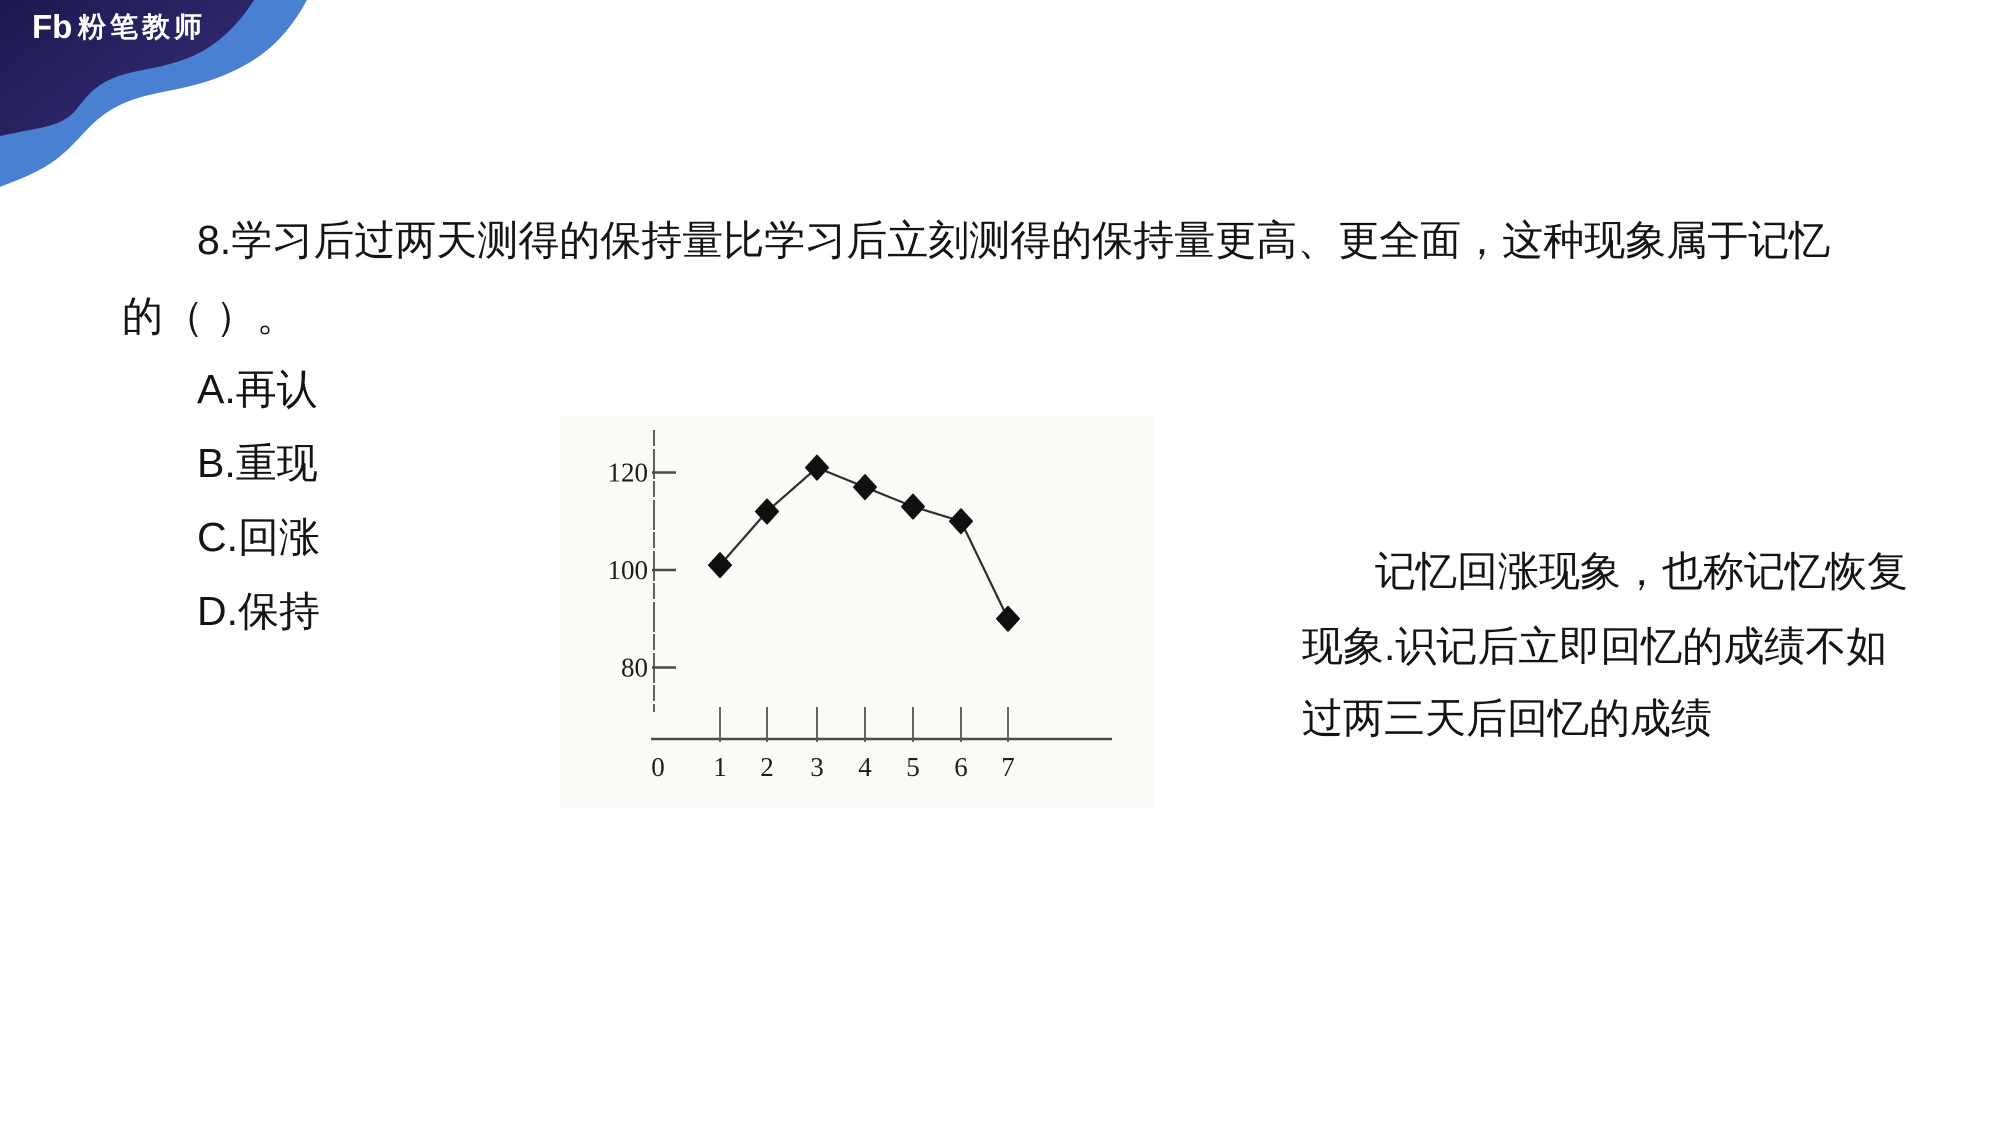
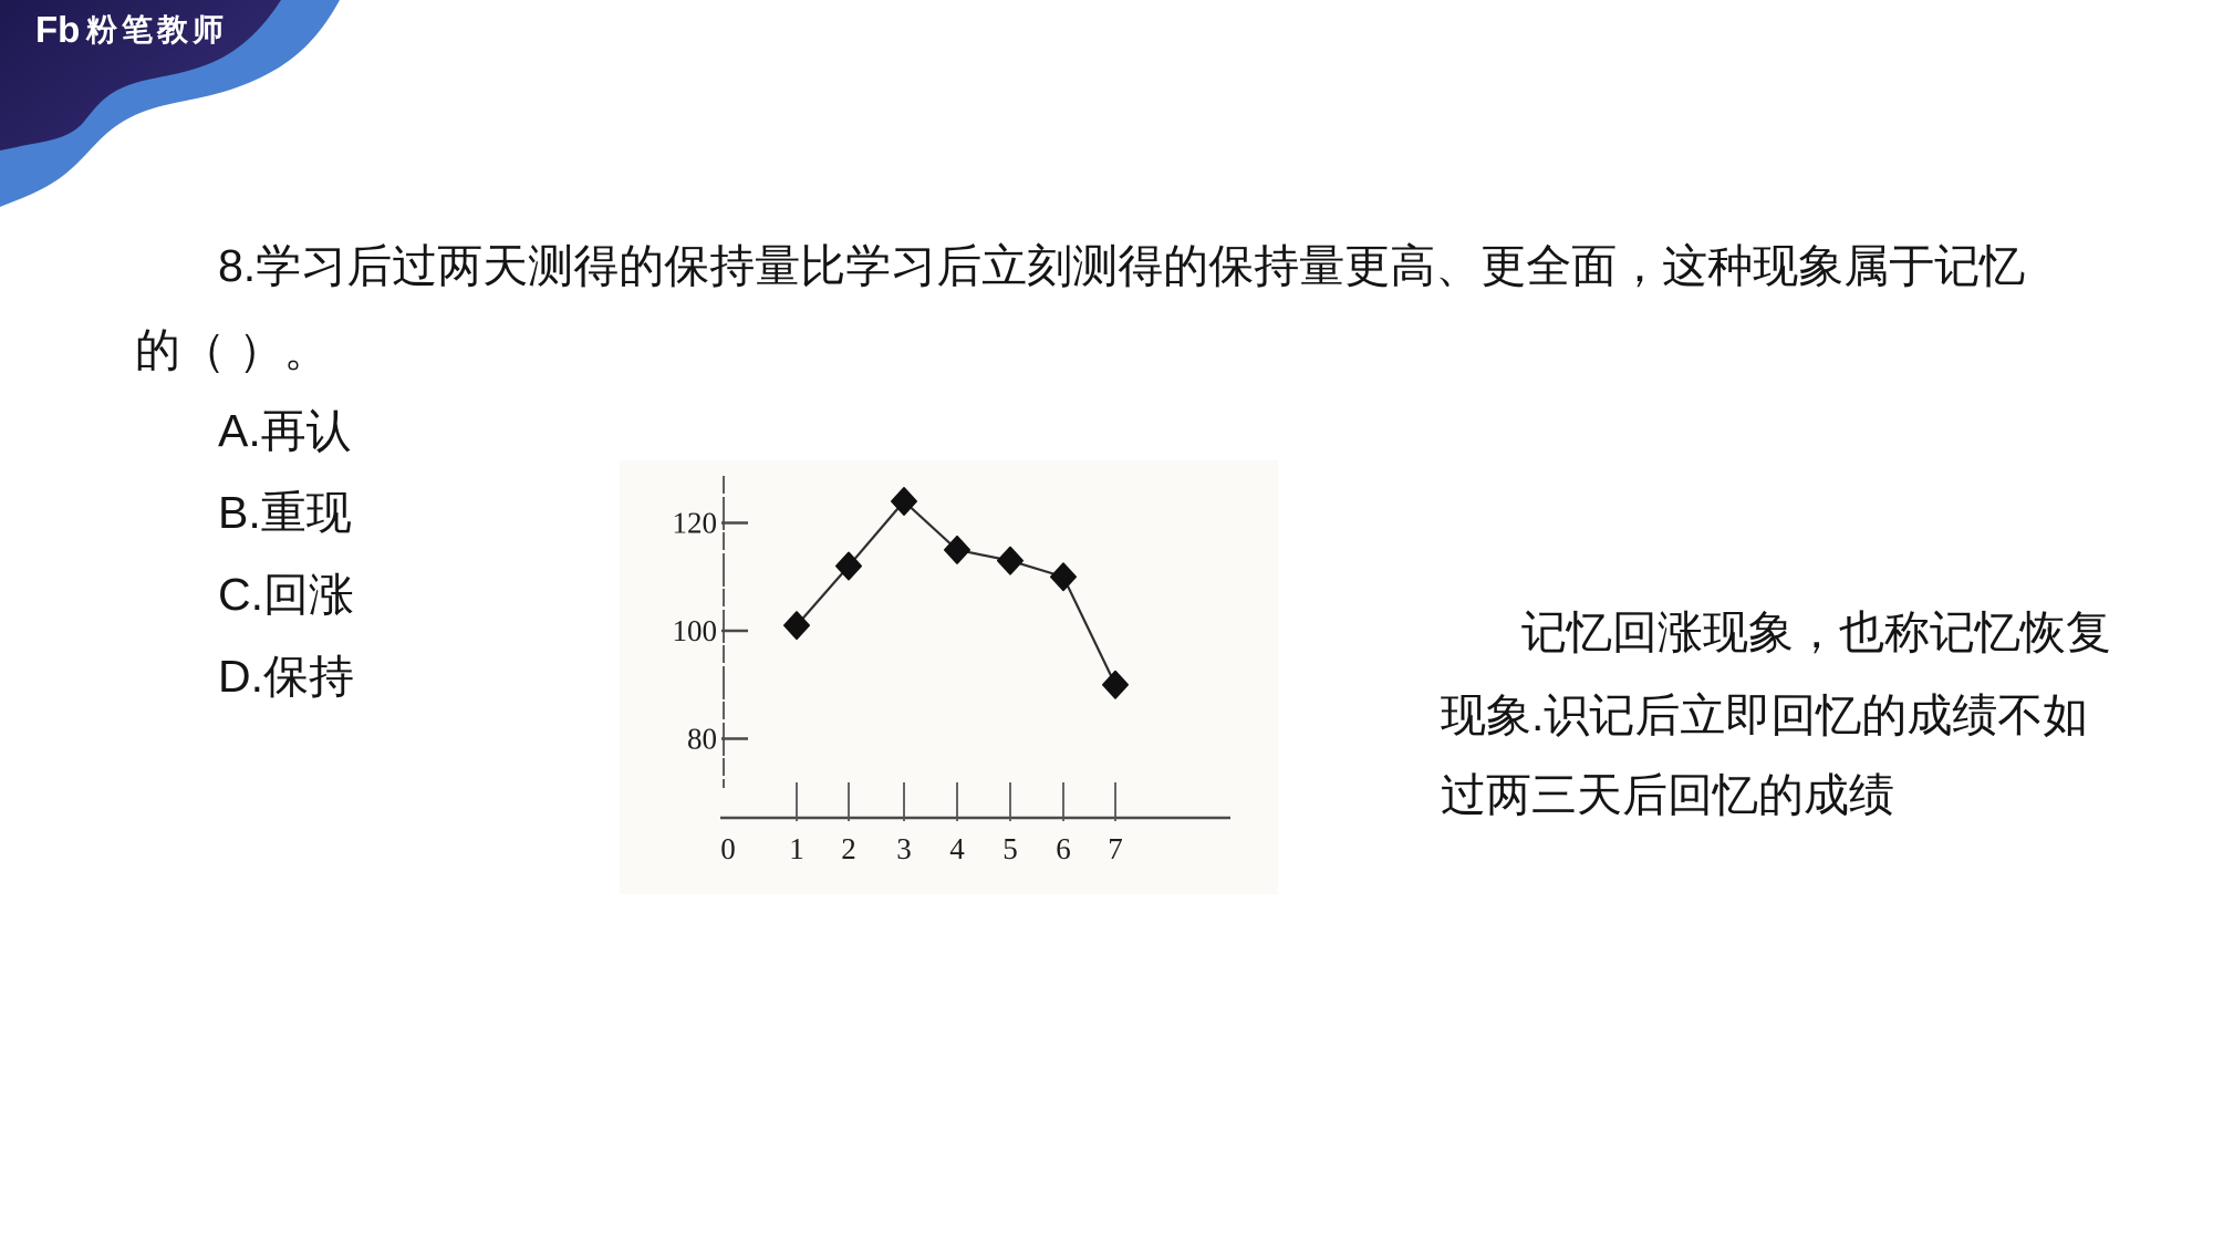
3: 121 -> 124
4: 117 -> 115
